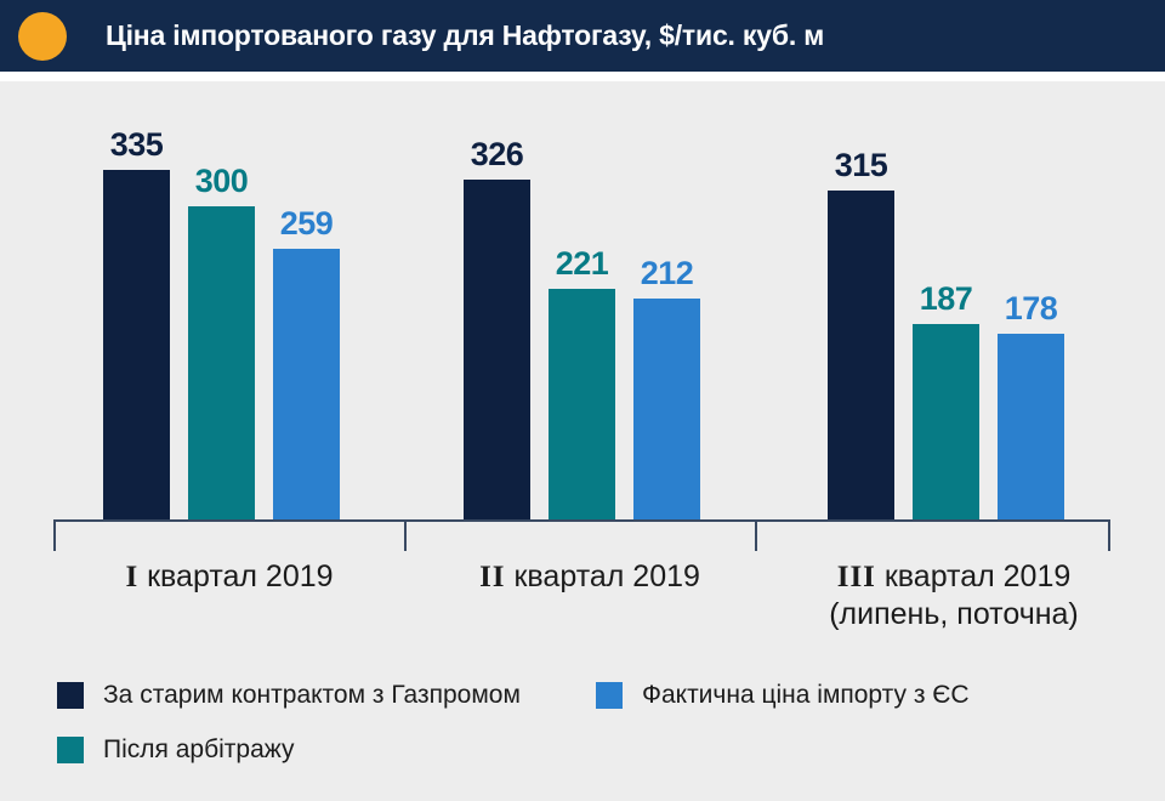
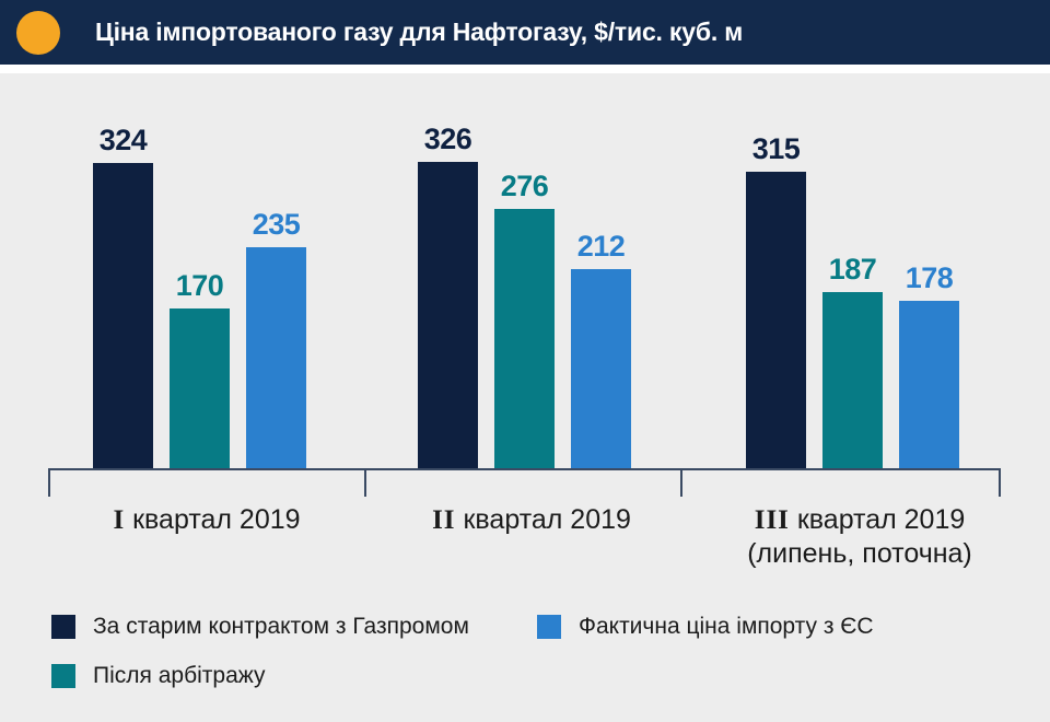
За старим контрактом з Газпромом/I квартал 2019: 335 -> 324
Після арбітражу/I квартал 2019: 300 -> 170
Фактична ціна імпорту з ЄС/I квартал 2019: 259 -> 235
Після арбітражу/II квартал 2019: 221 -> 276
